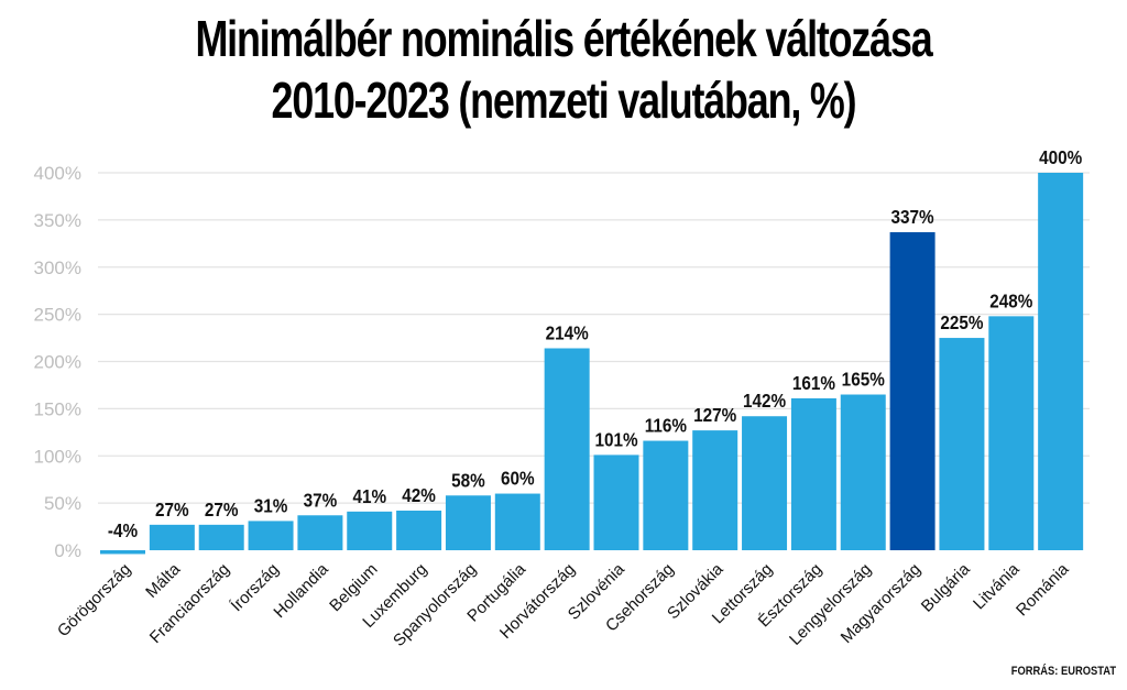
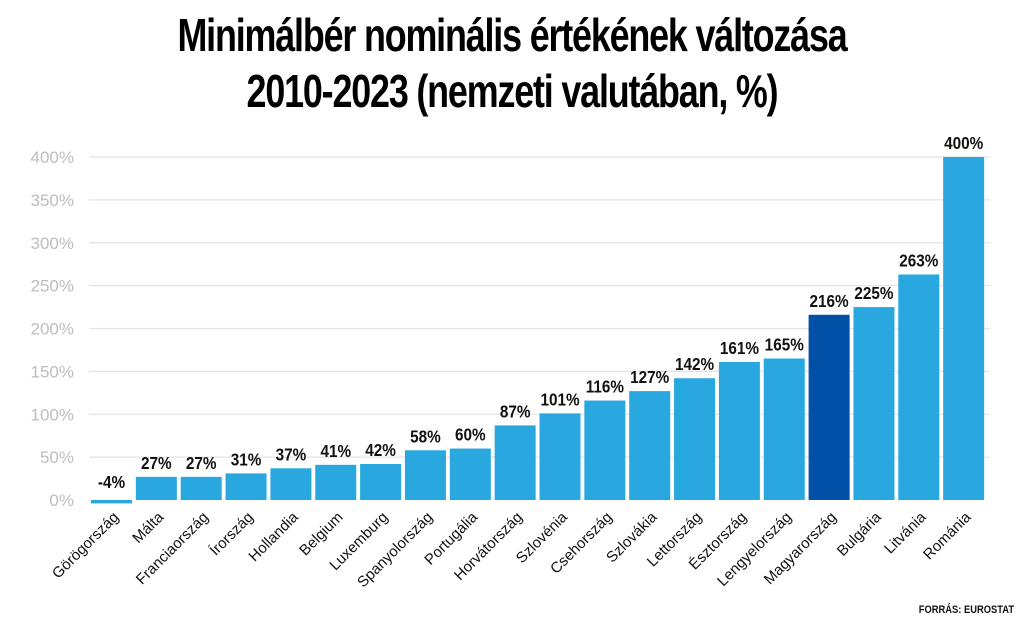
Horvátország: 214% -> 87%
Magyarország: 337% -> 216%
Litvánia: 248% -> 263%
